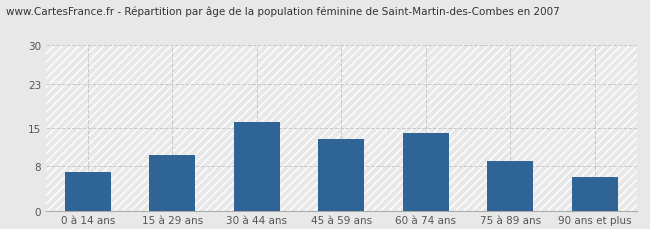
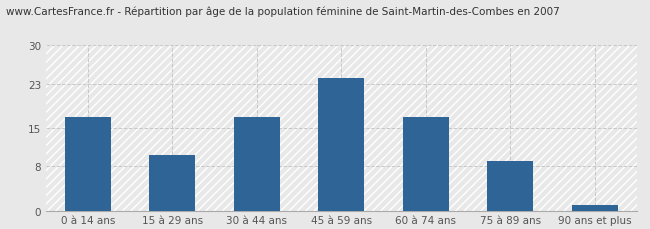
0 à 14 ans: 7 -> 17
30 à 44 ans: 16 -> 17
45 à 59 ans: 13 -> 24
60 à 74 ans: 14 -> 17
90 ans et plus: 6 -> 1
